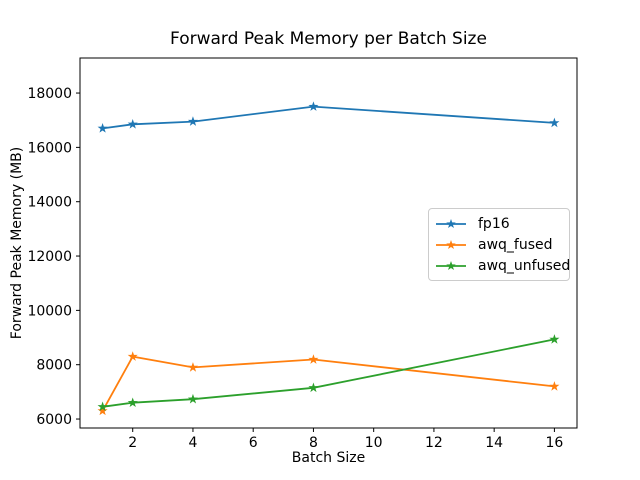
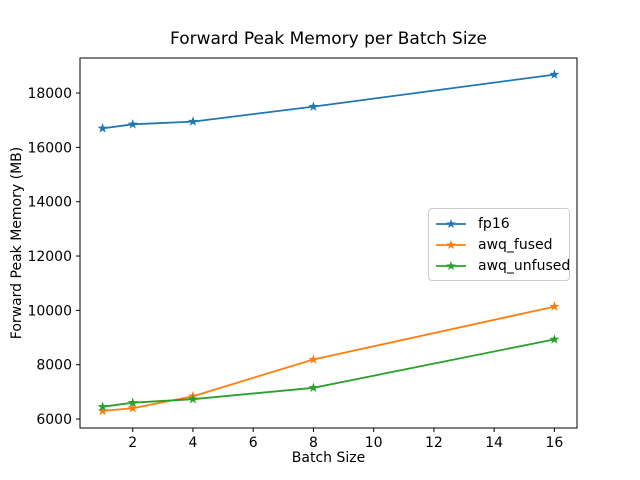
awq_fused/2: 8300 -> 6400
awq_fused/4: 7900 -> 6800
fp16/16: 16900 -> 18700
awq_fused/16: 7200 -> 10100
